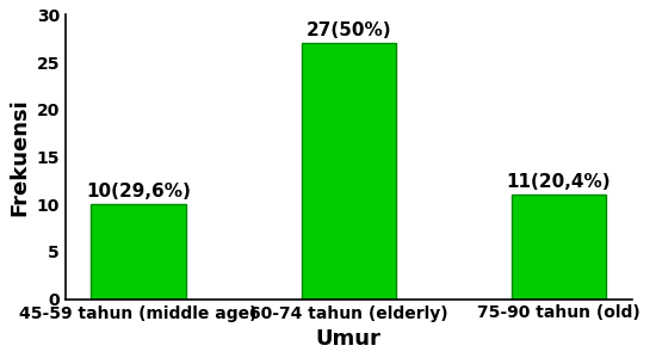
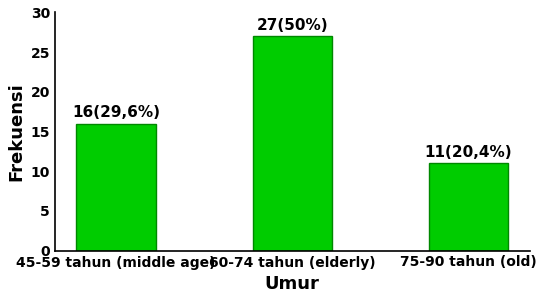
45-59 tahun (middle age): 10 -> 16
